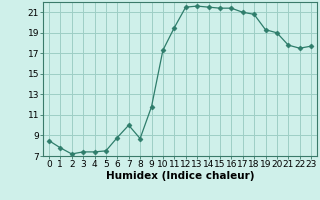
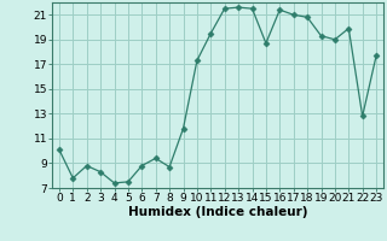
0: 8.5 -> 10.1
2: 7.2 -> 8.8
3: 7.4 -> 8.3
7: 10.0 -> 9.4
15: 21.4 -> 18.7
21: 17.8 -> 19.9
22: 17.5 -> 12.8
